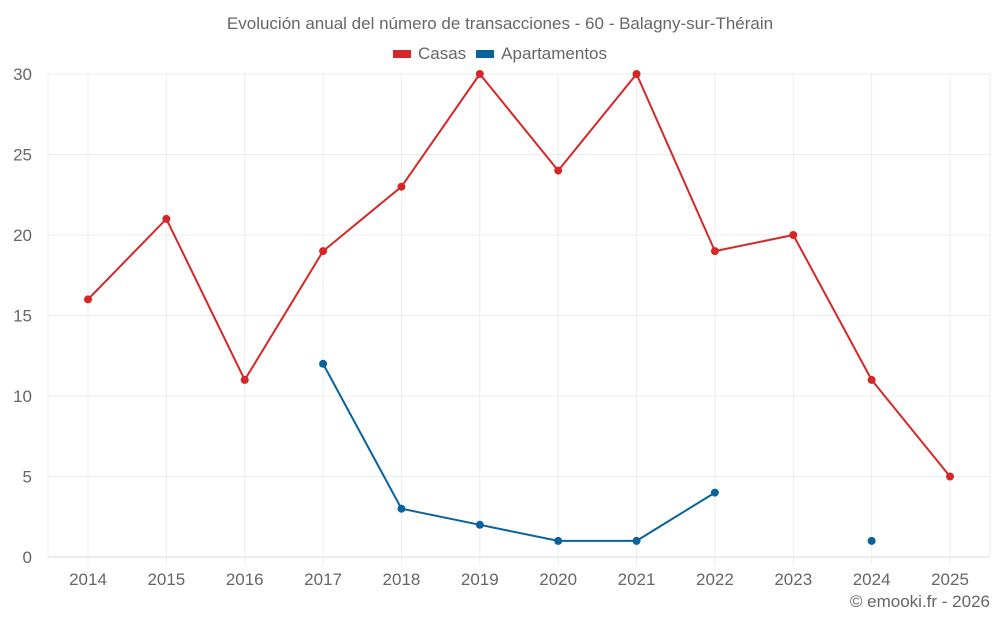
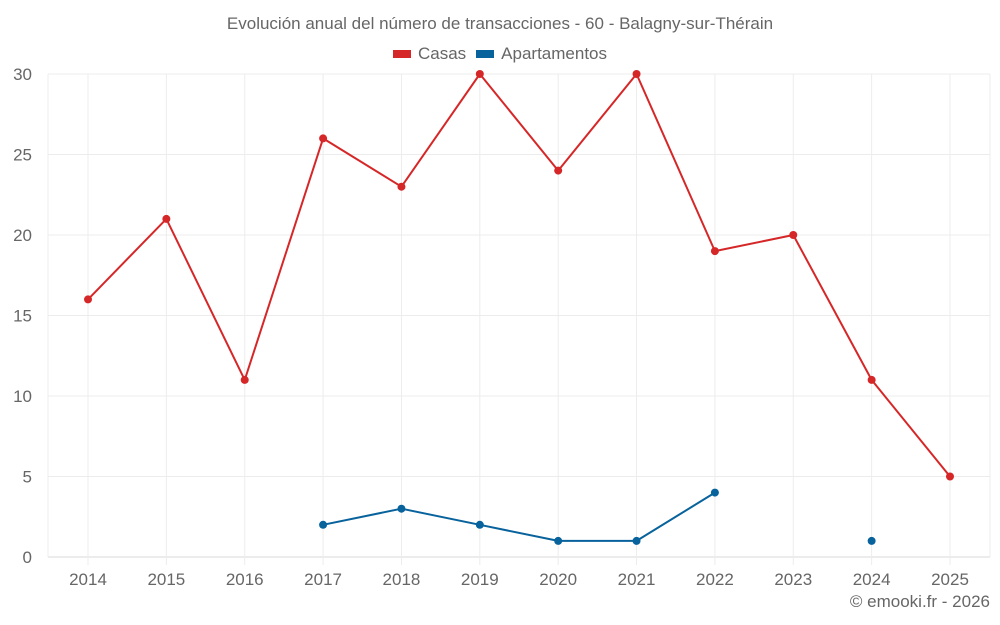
Casas/2017: 19 -> 26
Apartamentos/2017: 12 -> 2
